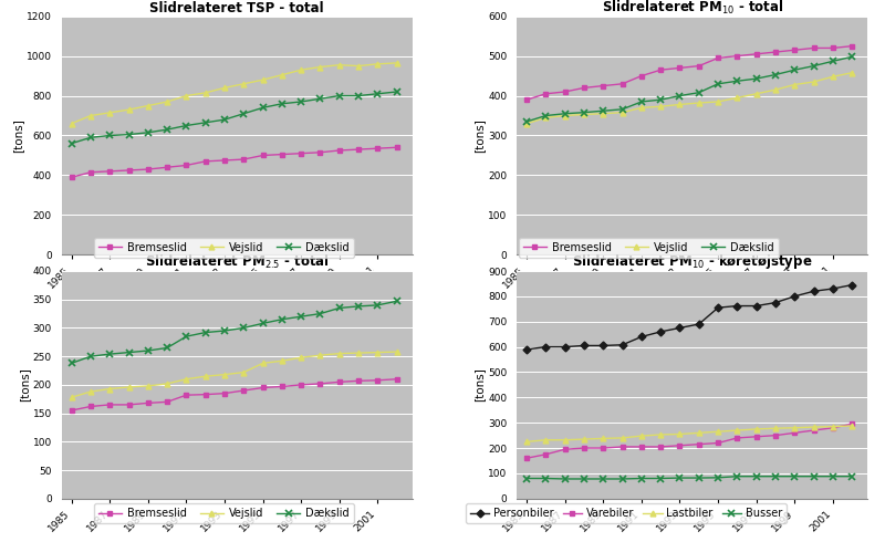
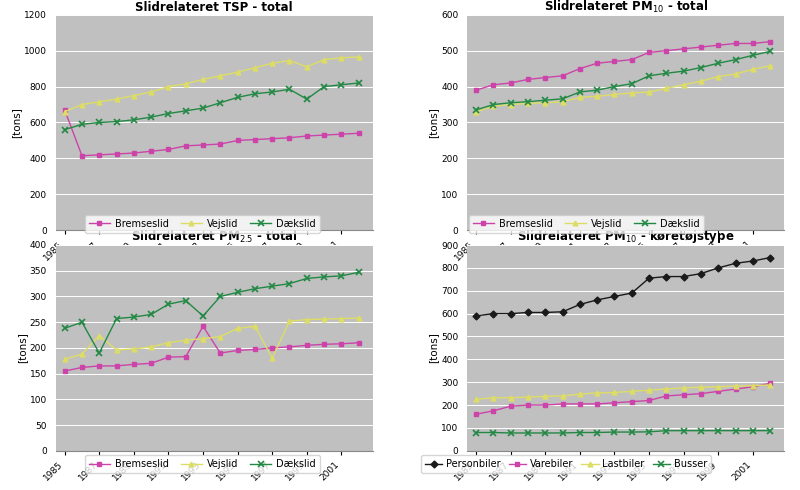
Slidrelateret TSP - total/Bremseslid/1985: 390 -> 670
Slidrelateret TSP - total/Vejslid/1999: 960 -> 910
Slidrelateret TSP - total/Dækslid/1999: 800 -> 730
Vejslid/1987: 193 -> 224
Dækslid/1987: 254 -> 190
Bremseslid/1993: 185 -> 242
Dækslid/1993: 295 -> 262
Vejslid/1997: 248 -> 180
